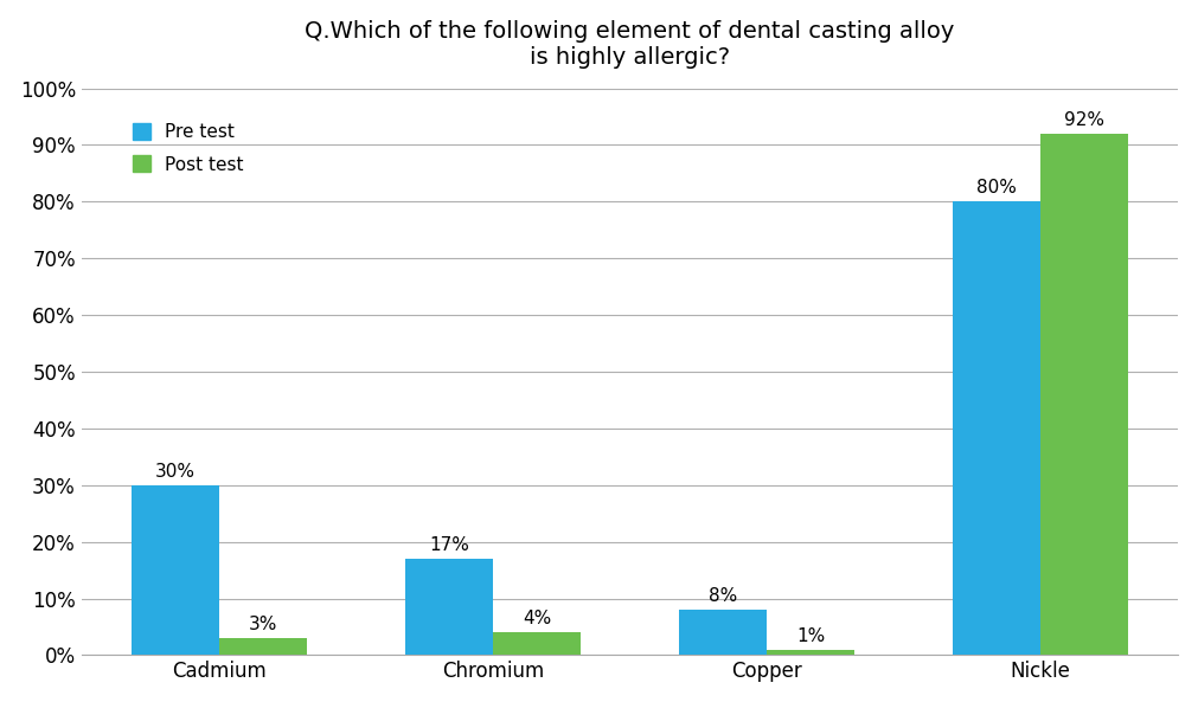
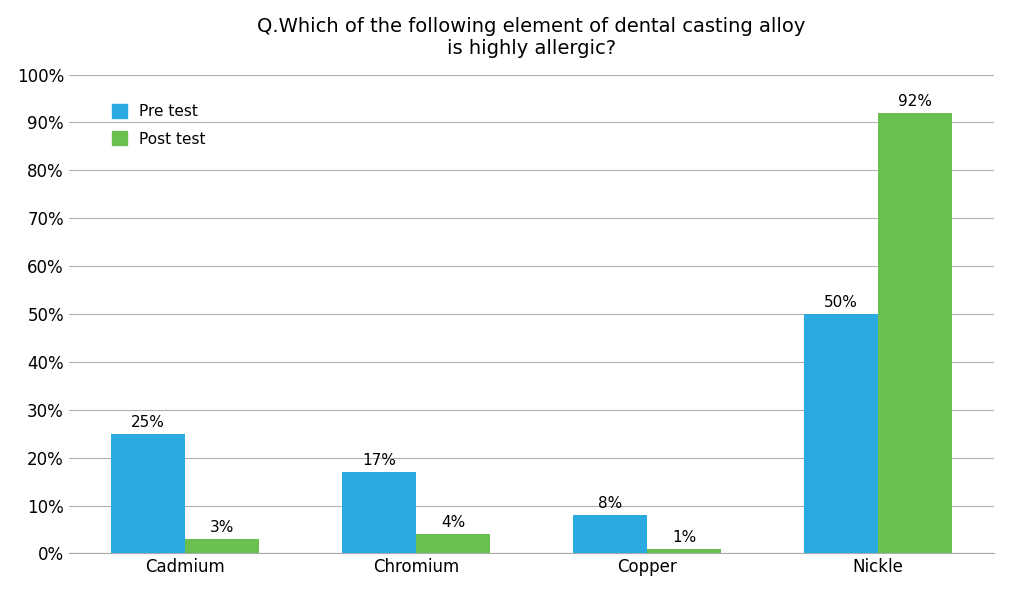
Pre test/Cadmium: 30% -> 25%
Pre test/Nickle: 80% -> 50%
